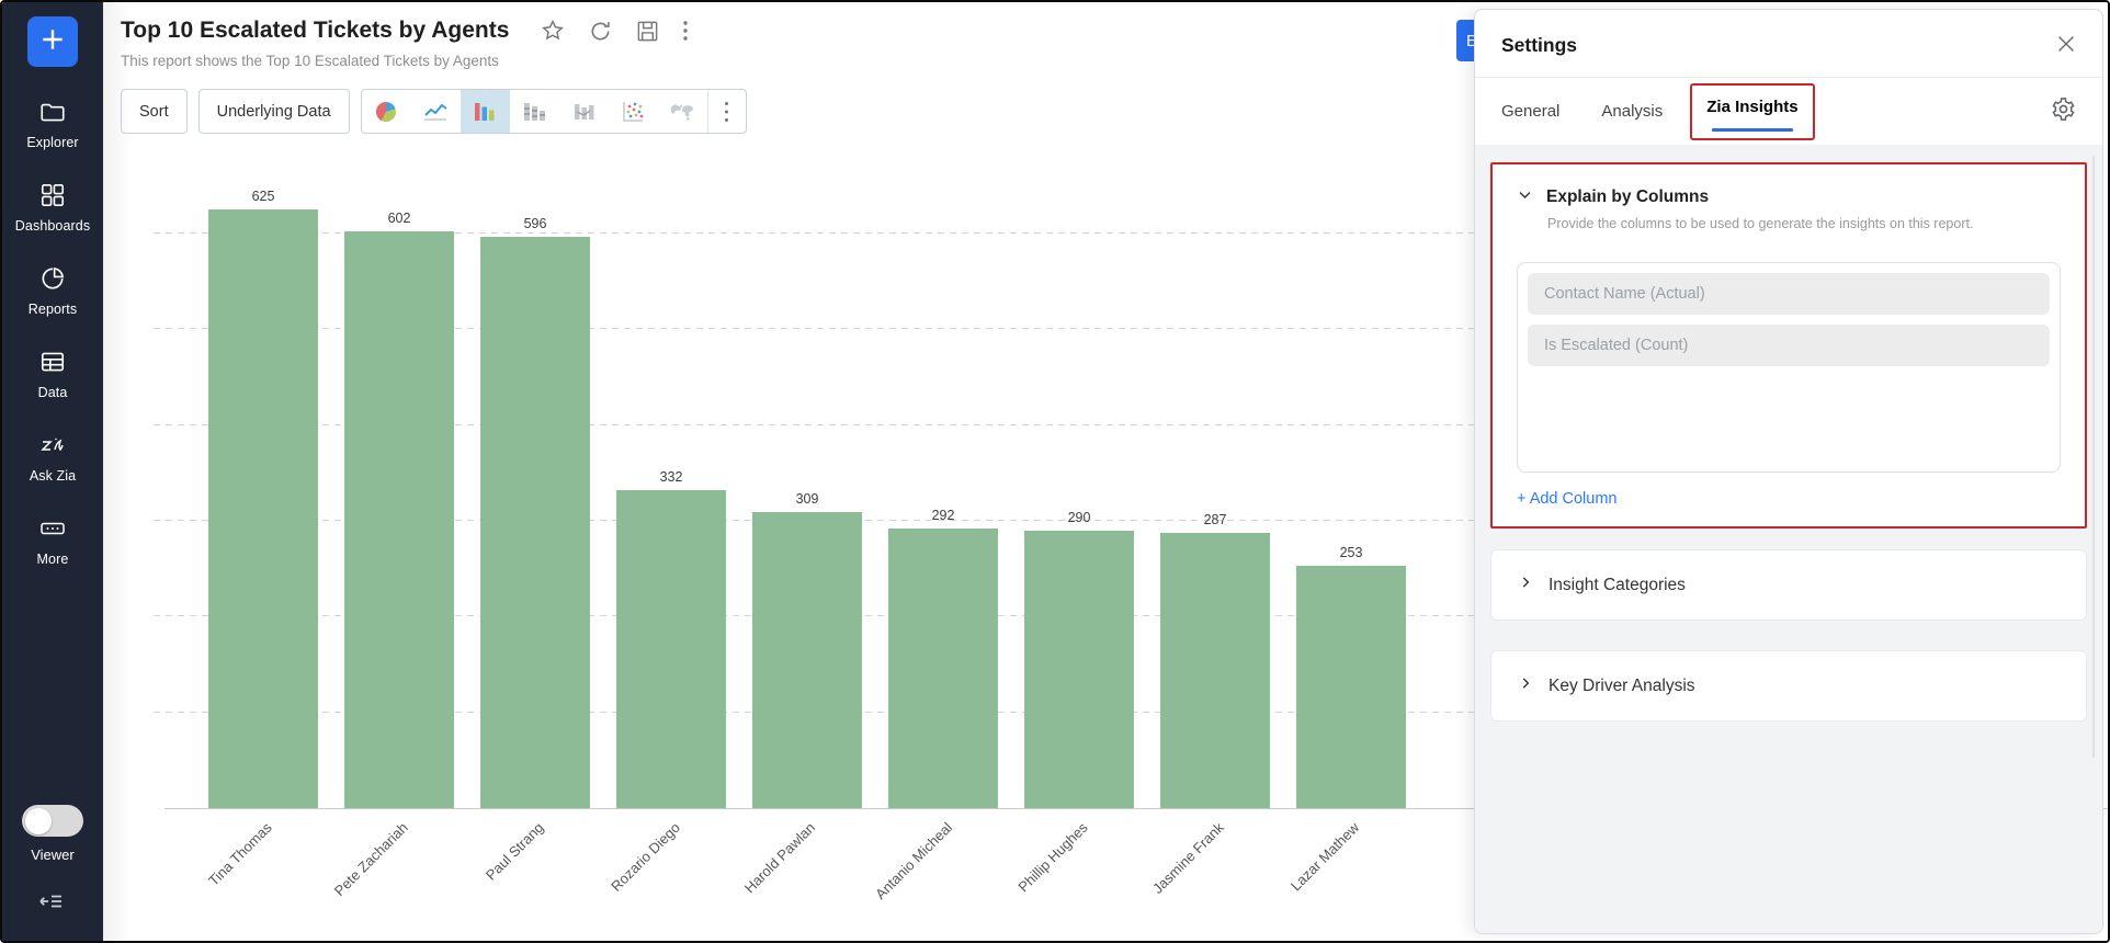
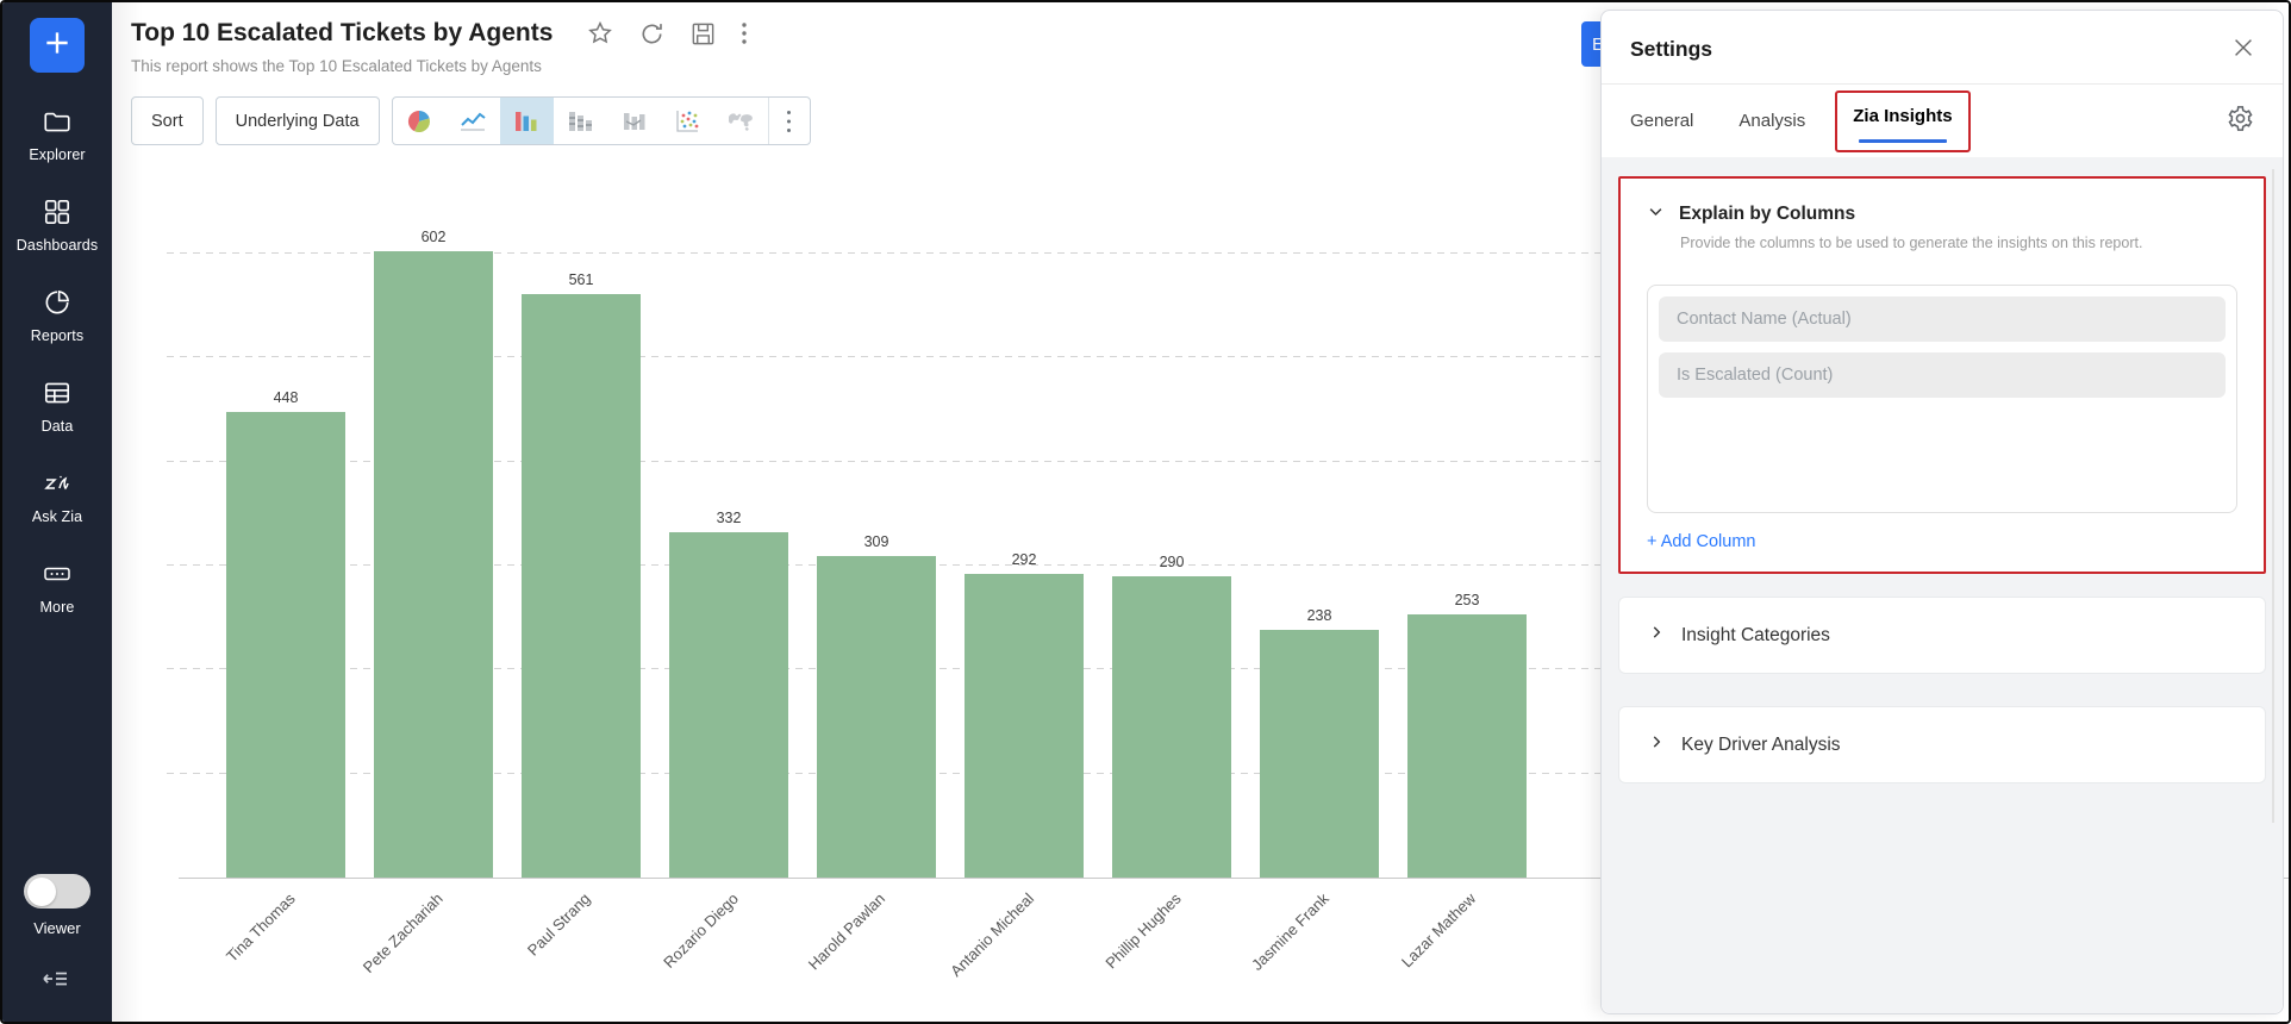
Tina Thomas: 625 -> 448
Paul Strang: 596 -> 561
Jasmine Frank: 287 -> 238
